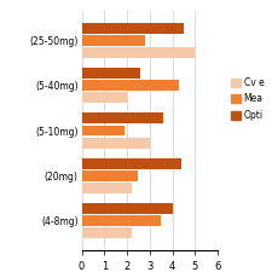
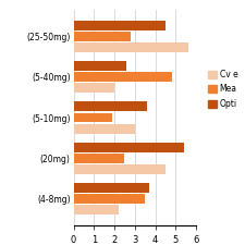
Cv e/(25-50mg): 5.0 -> 5.6
Mea/(5-40mg): 4.3 -> 4.8
Opti/(20mg): 4.4 -> 5.4
Cv e/(20mg): 2.2 -> 4.5
Opti/(4-8mg): 4.0 -> 3.7
